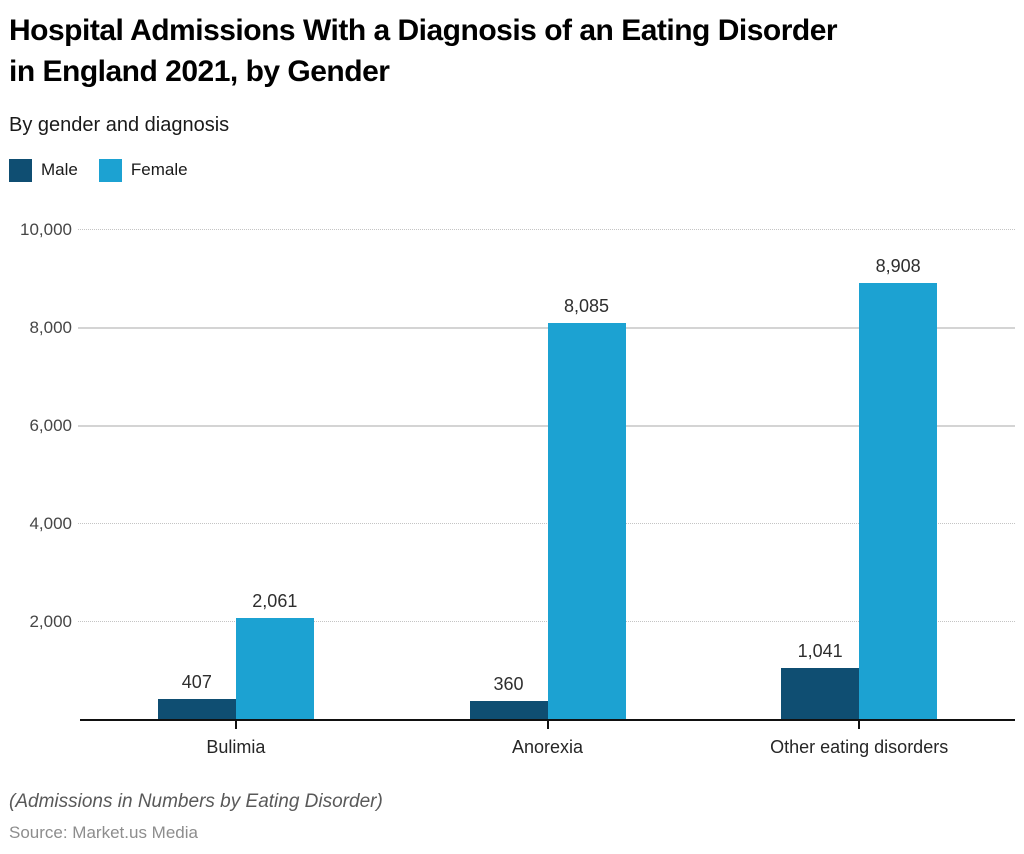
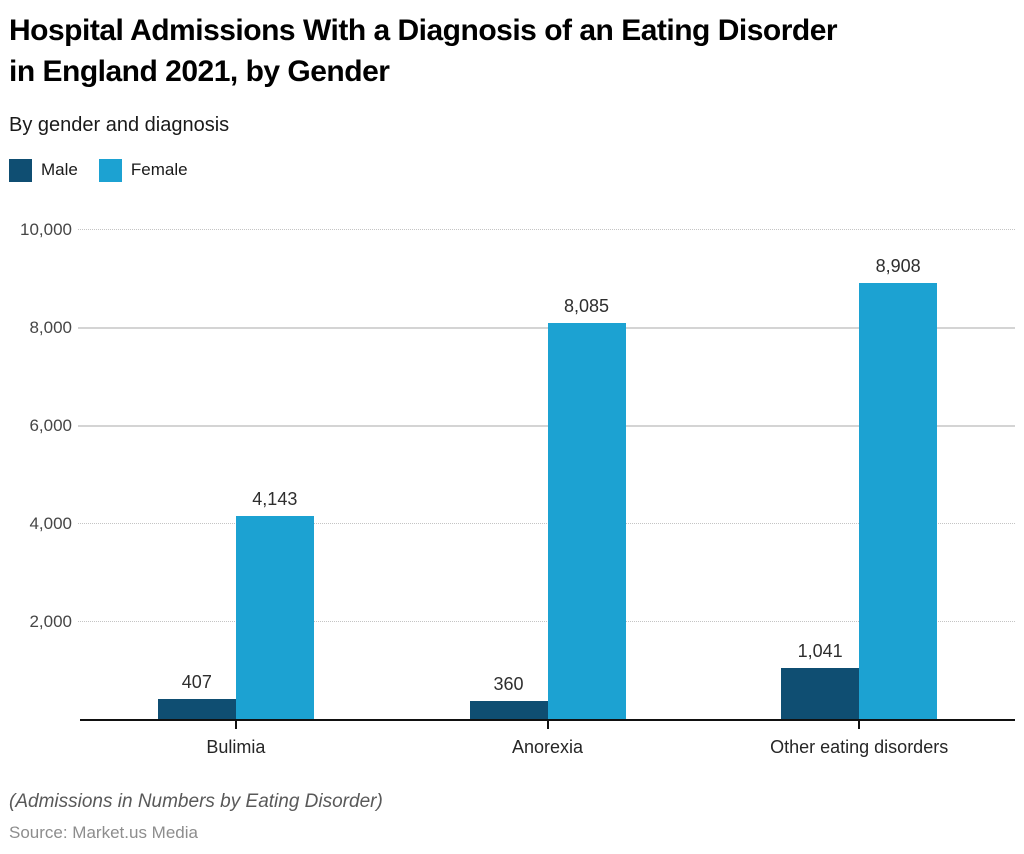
Female/Bulimia: 2,061 -> 4,143
